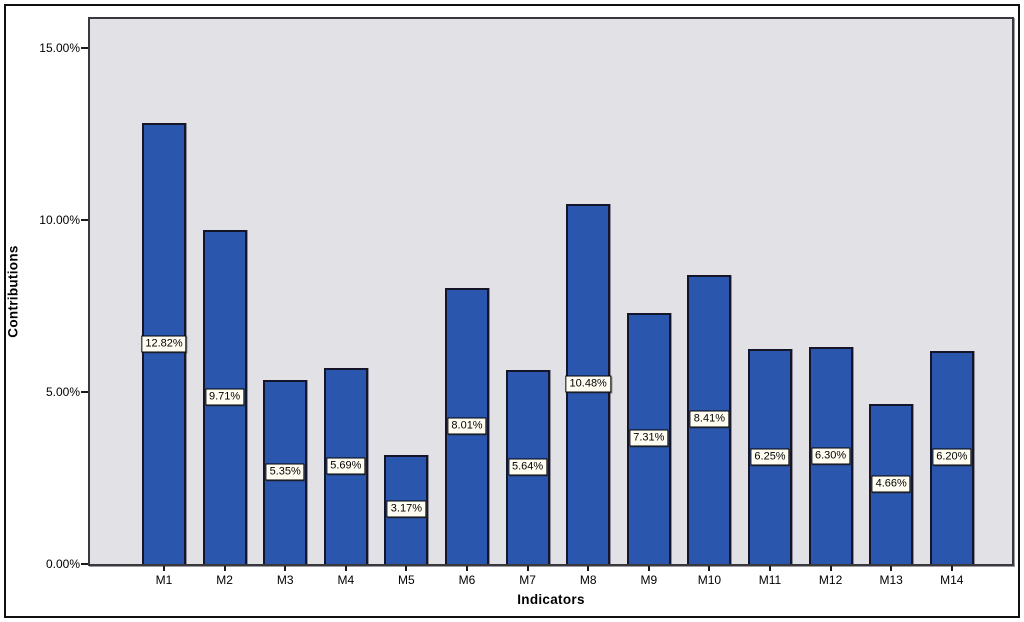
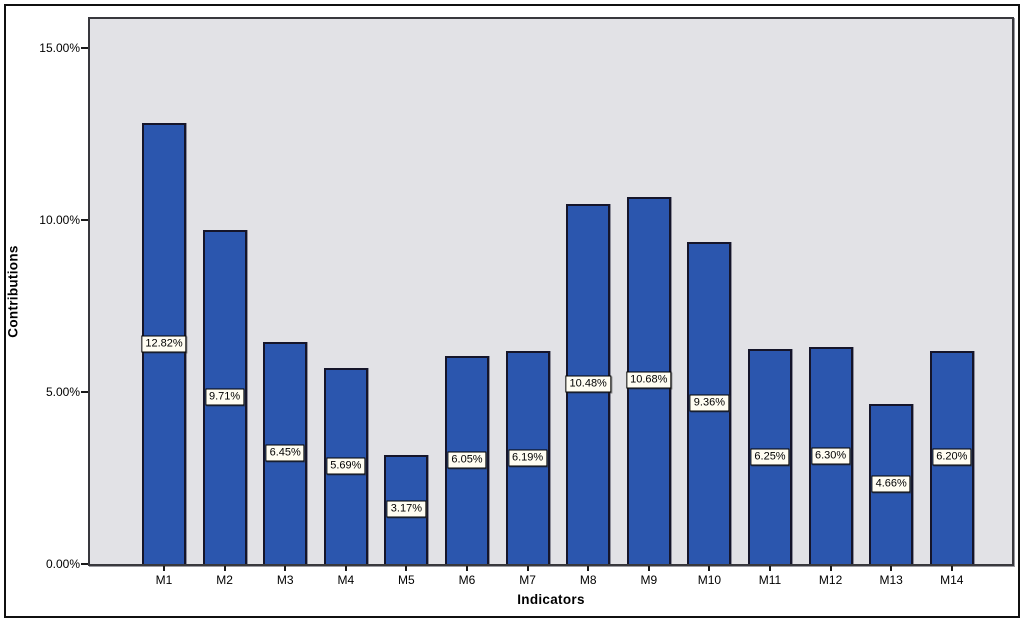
M3: 5.35% -> 6.45%
M6: 8.01% -> 6.05%
M7: 5.64% -> 6.19%
M9: 7.31% -> 10.68%
M10: 8.41% -> 9.36%
